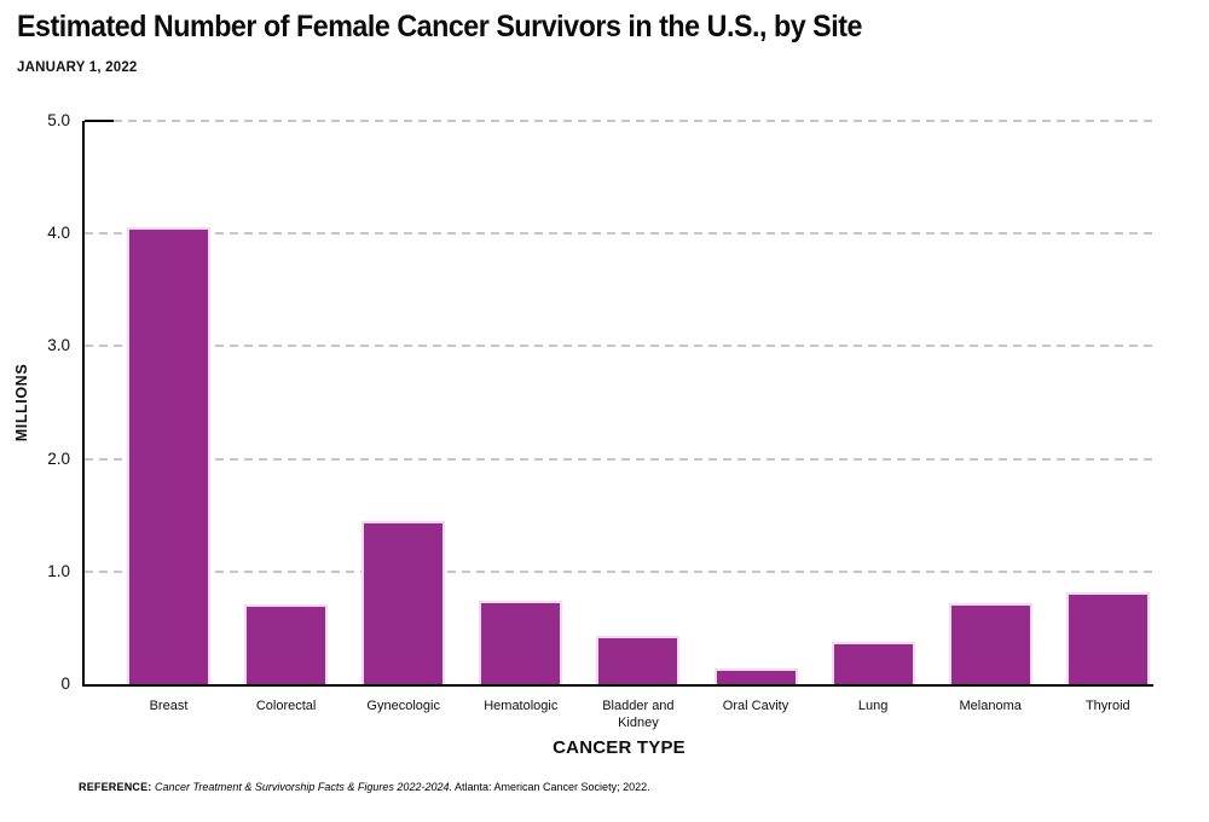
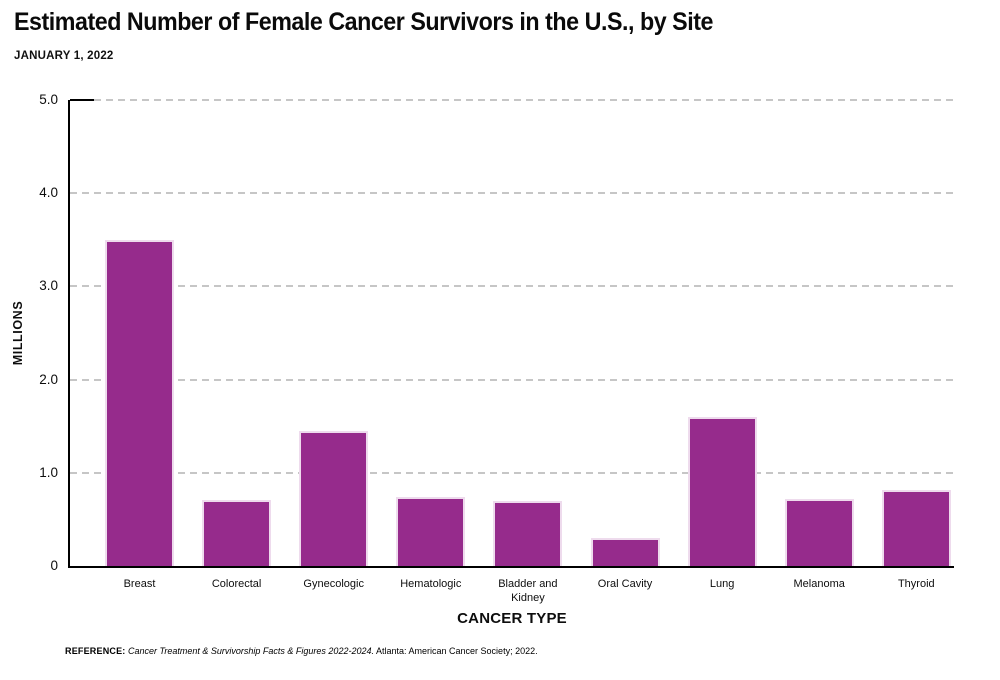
Breast: 4.1 -> 3.5
Bladder and Kidney: 0.4 -> 0.7
Oral Cavity: 0.1 -> 0.3
Lung: 0.4 -> 1.6
